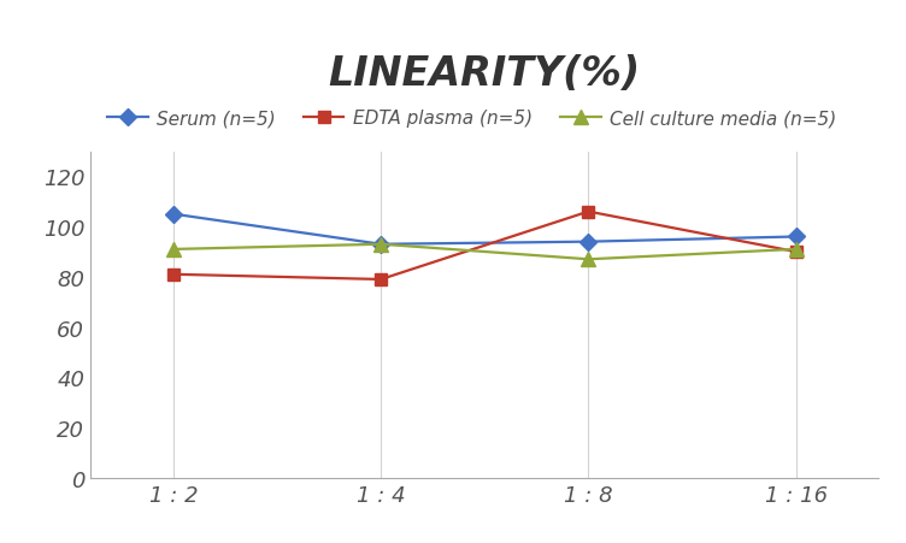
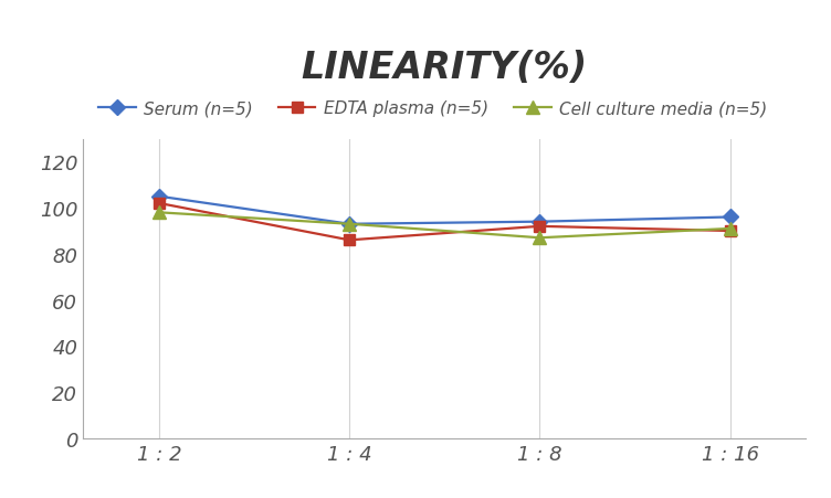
EDTA plasma (n=5)/1 : 2: 81 -> 102
Cell culture media (n=5)/1 : 2: 91 -> 98
EDTA plasma (n=5)/1 : 4: 79 -> 86
EDTA plasma (n=5)/1 : 8: 106 -> 92
